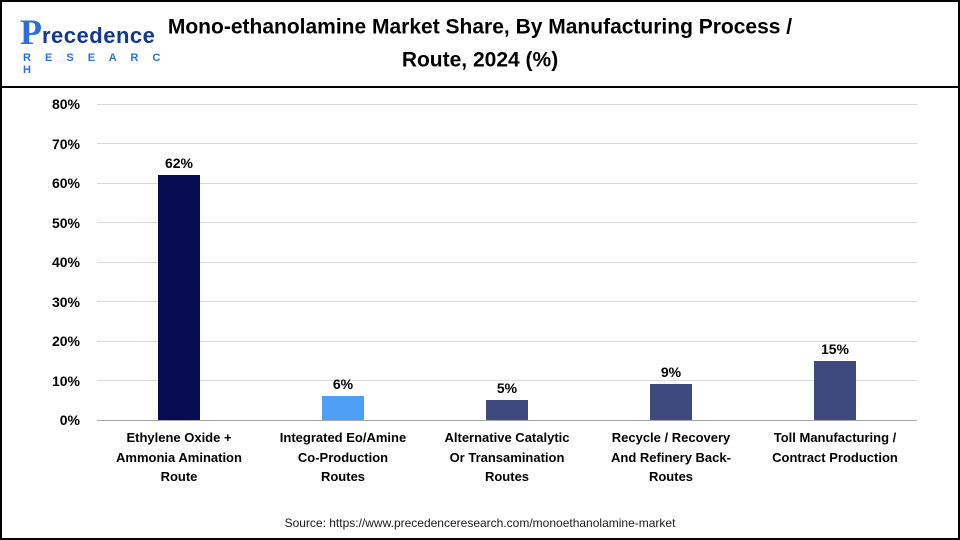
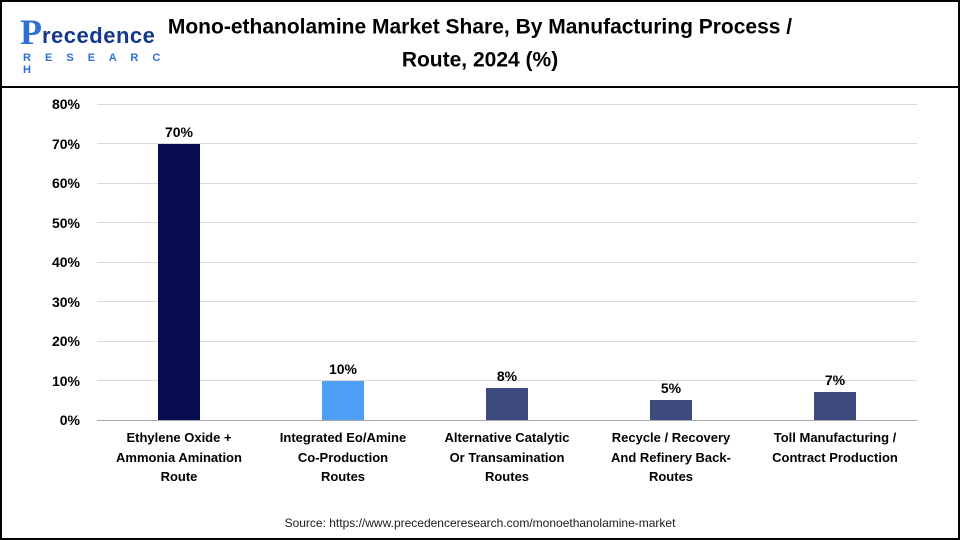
Ethylene Oxide + Ammonia Amination Route: 62% -> 70%
Integrated Eo/Amine Co-Production Routes: 6% -> 10%
Alternative Catalytic Or Transamination Routes: 5% -> 8%
Recycle / Recovery And Refinery Back- Routes: 9% -> 5%
Toll Manufacturing / Contract Production: 15% -> 7%
